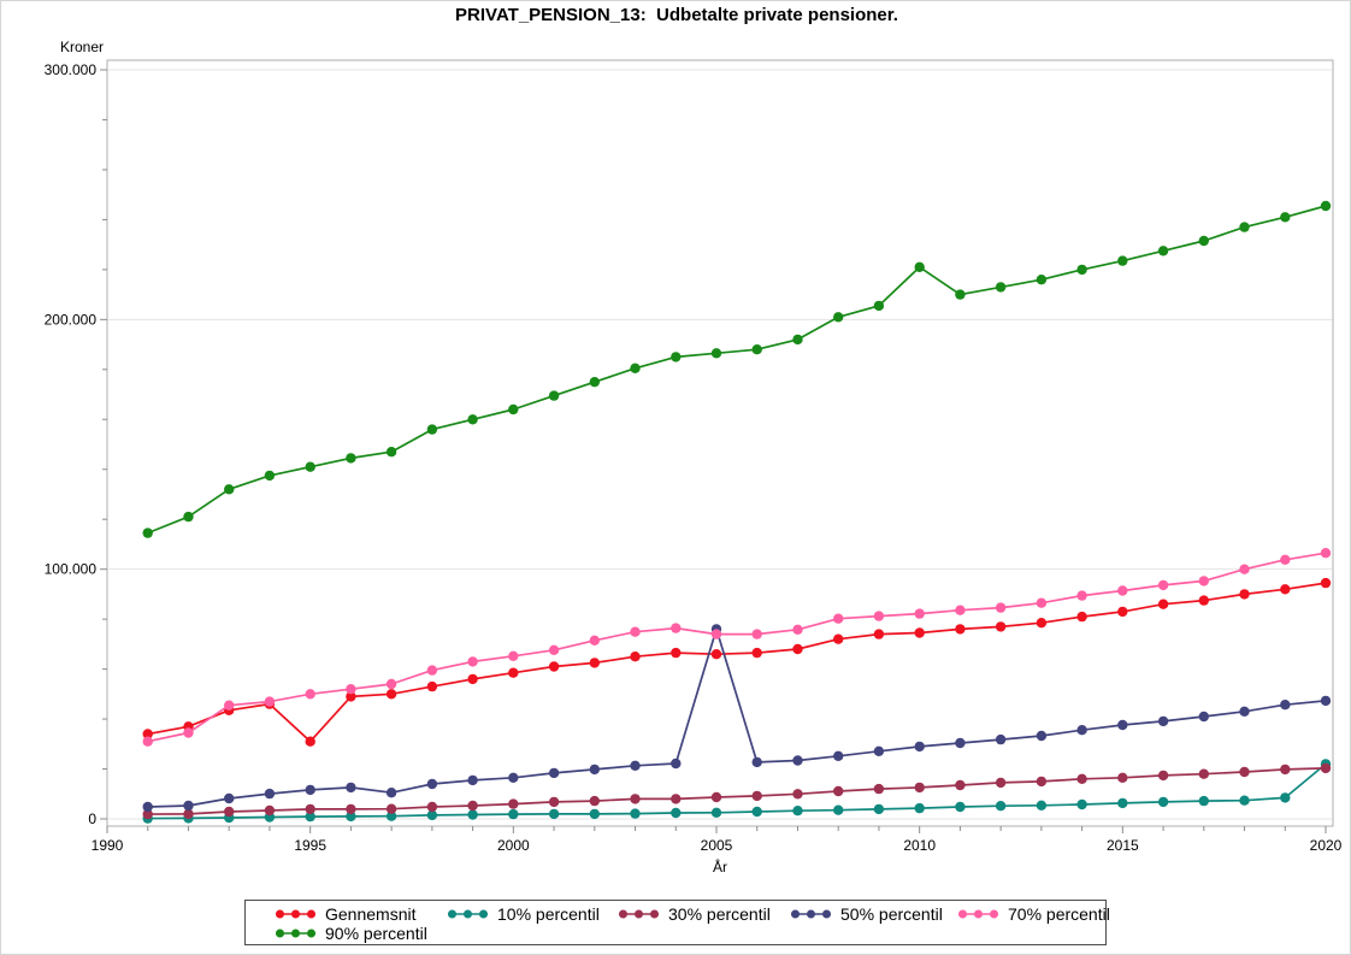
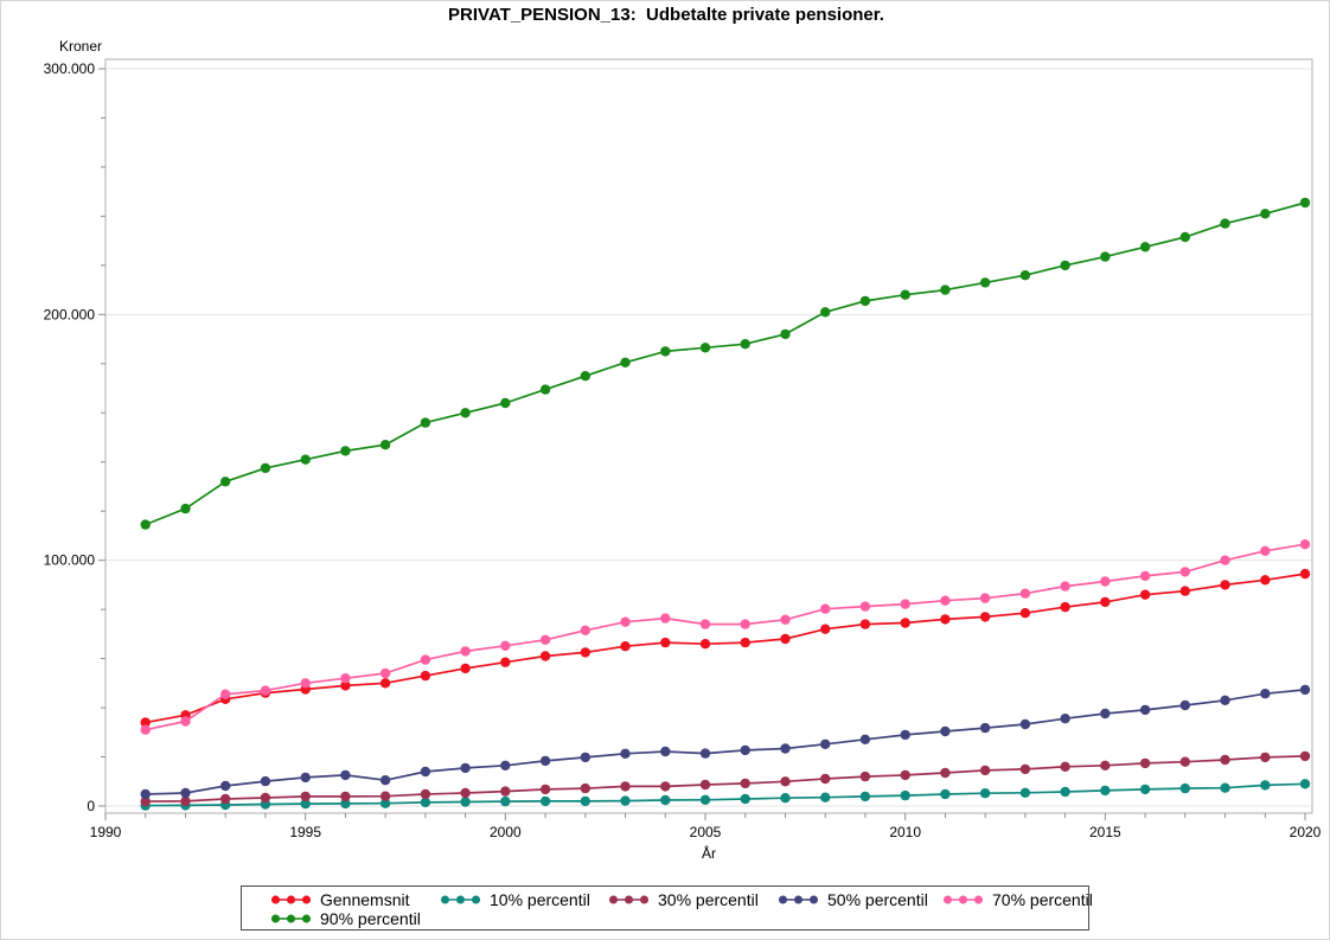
Gennemsnit/1995: 31000 -> 48000
50% percentil/2005: 76000 -> 21000
90% percentil/2010: 221000 -> 208000
10% percentil/2020: 22000 -> 9000
